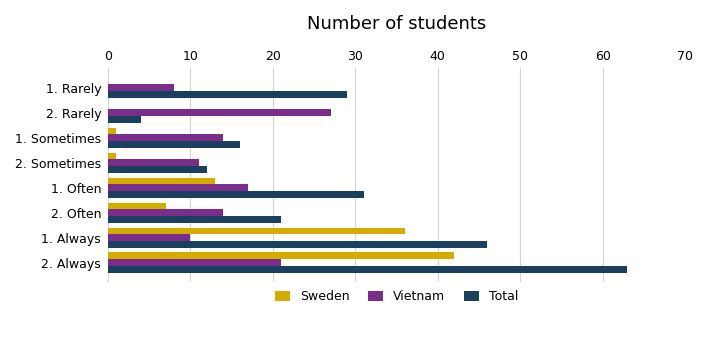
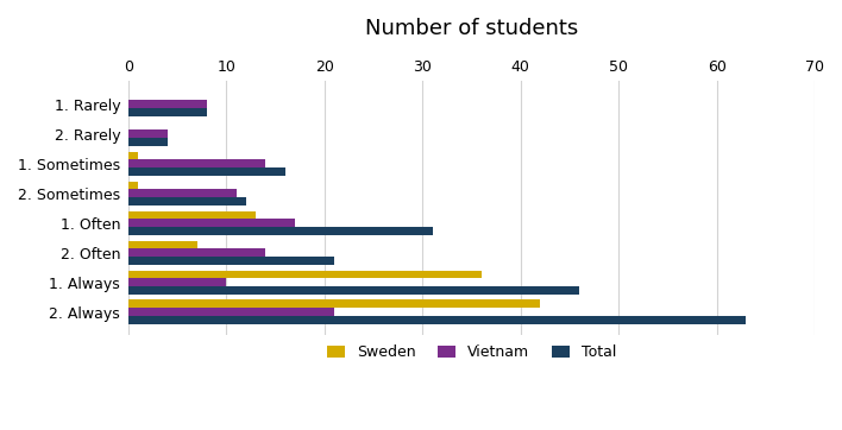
Total/1. Rarely: 29 -> 8
Vietnam/2. Rarely: 27 -> 4
